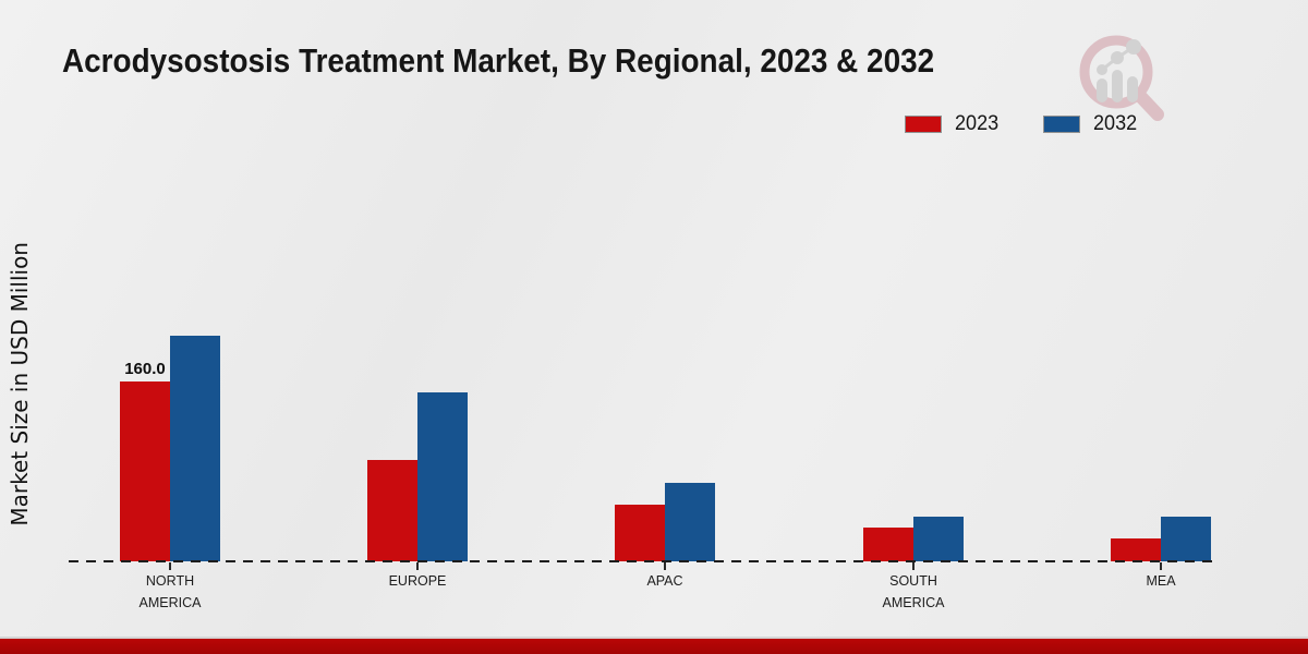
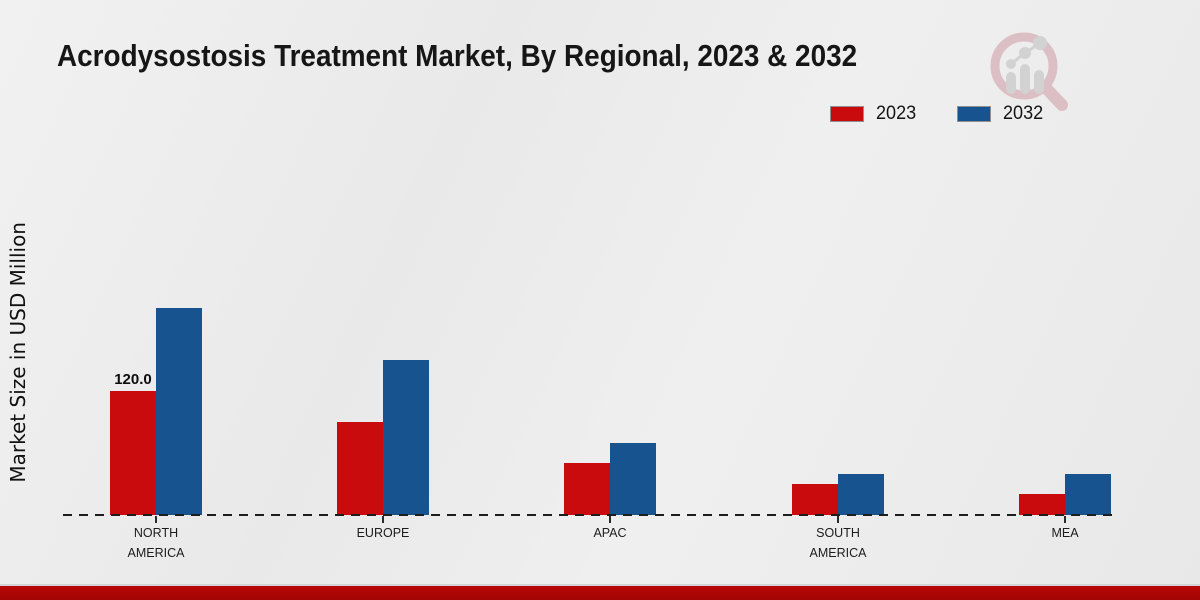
2023/NORTH AMERICA: 160.0 -> 120.0
